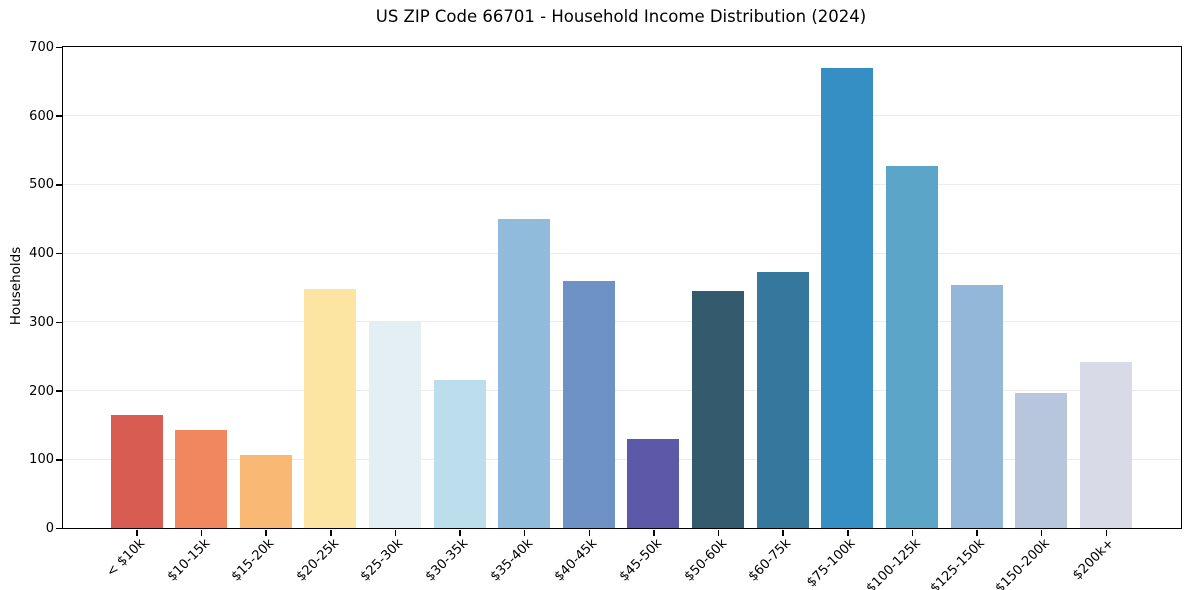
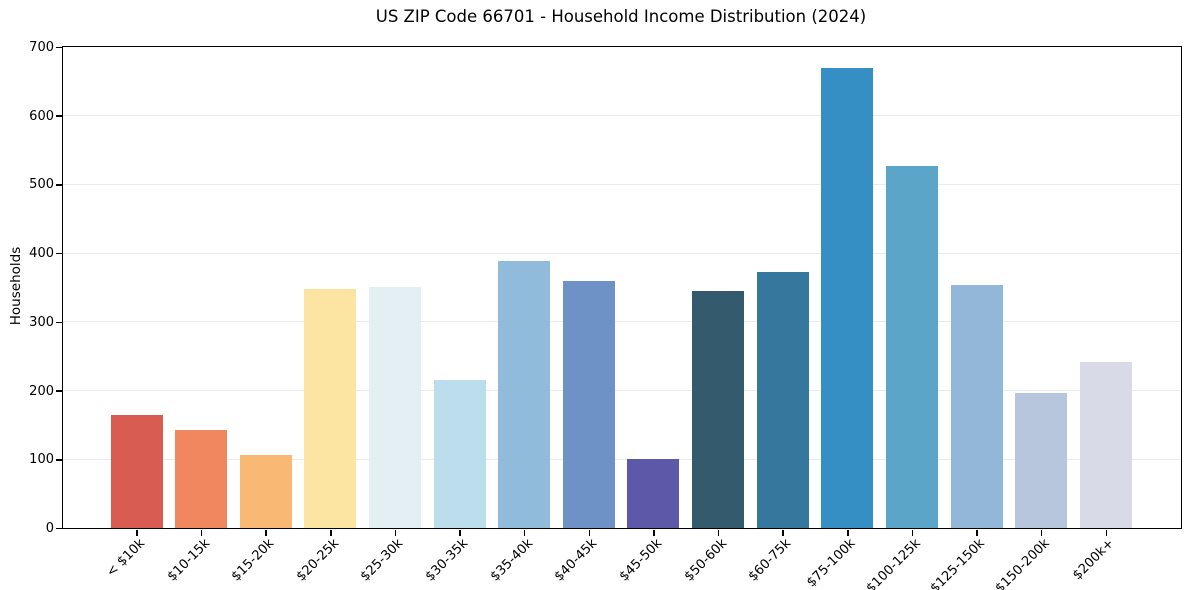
$25-30k: 300 -> 350
$35-40k: 450 -> 390
$45-50k: 130 -> 100
